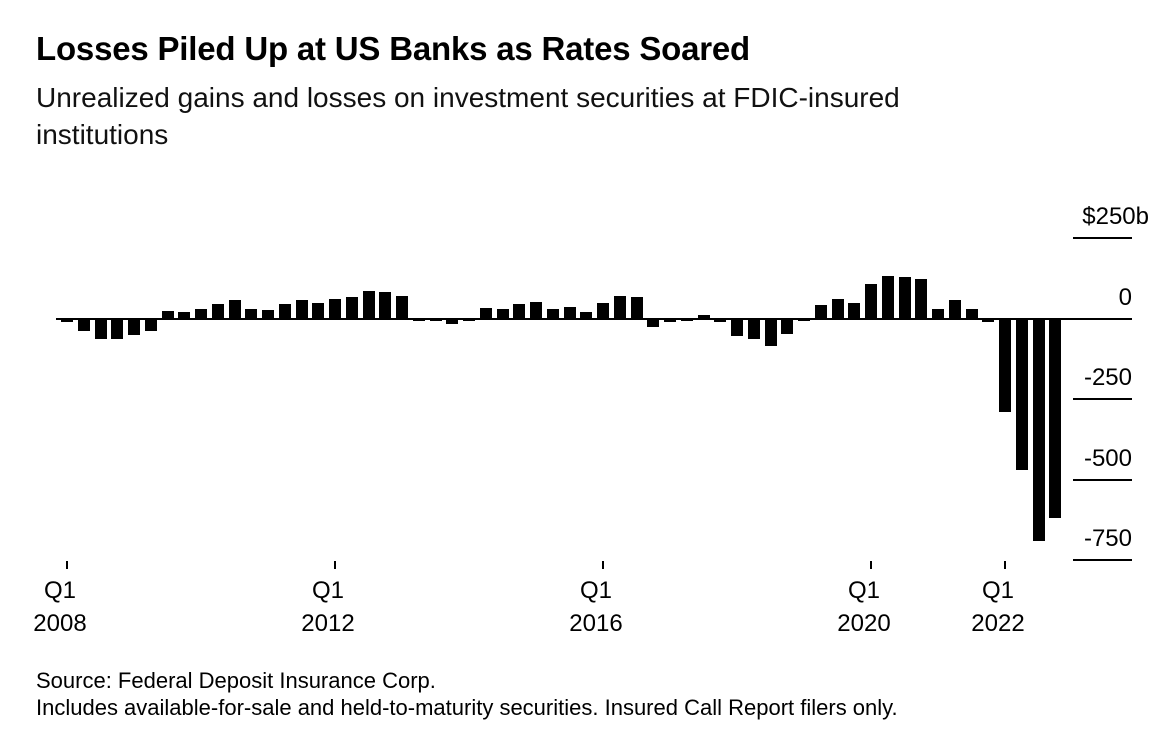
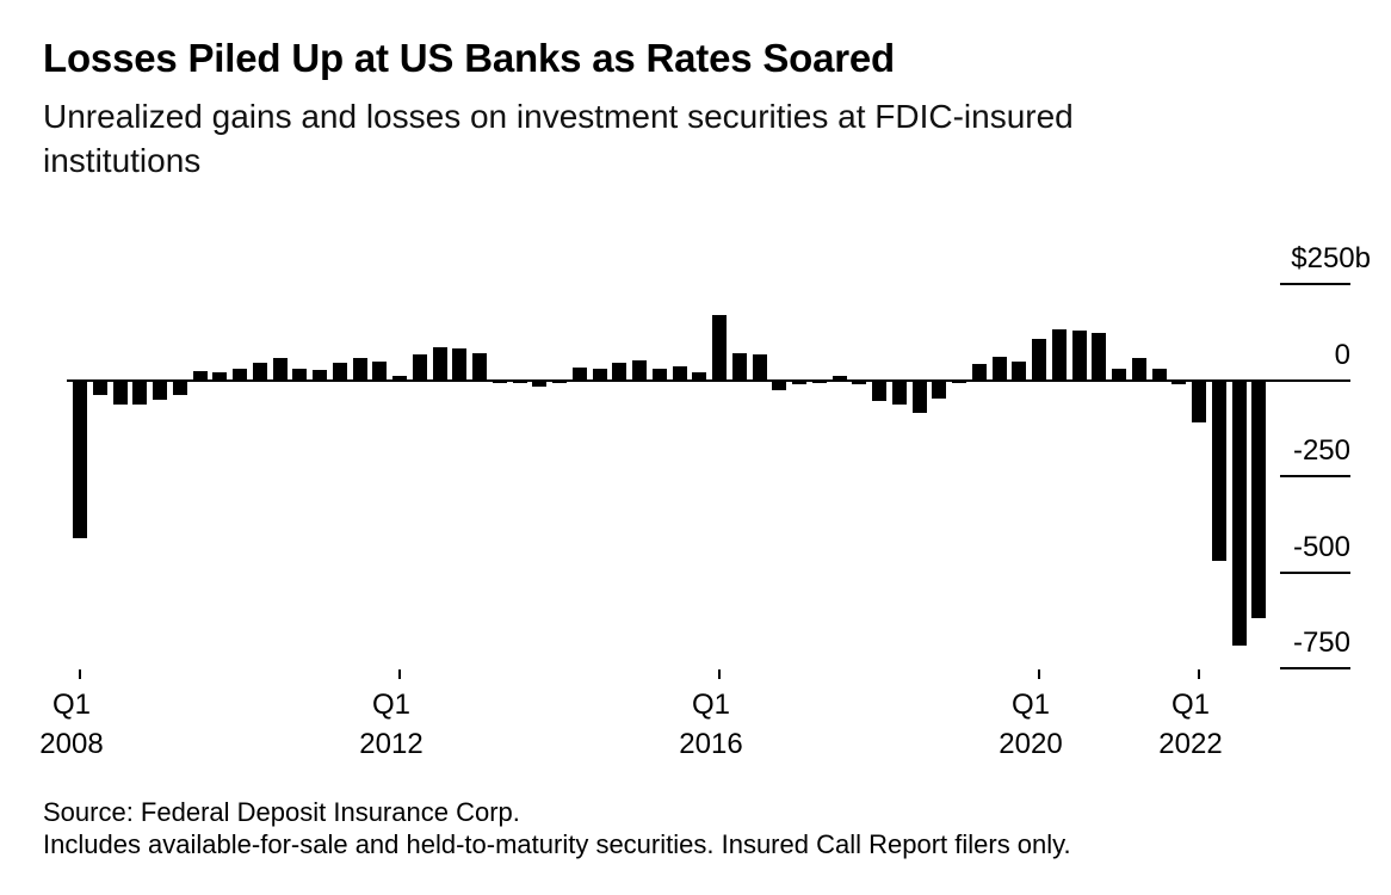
Q1 2008: -10 -> -410
Q1 2012: 60 -> 10
Q1 2016: 50 -> 170
Q1 2022: -290 -> -110
